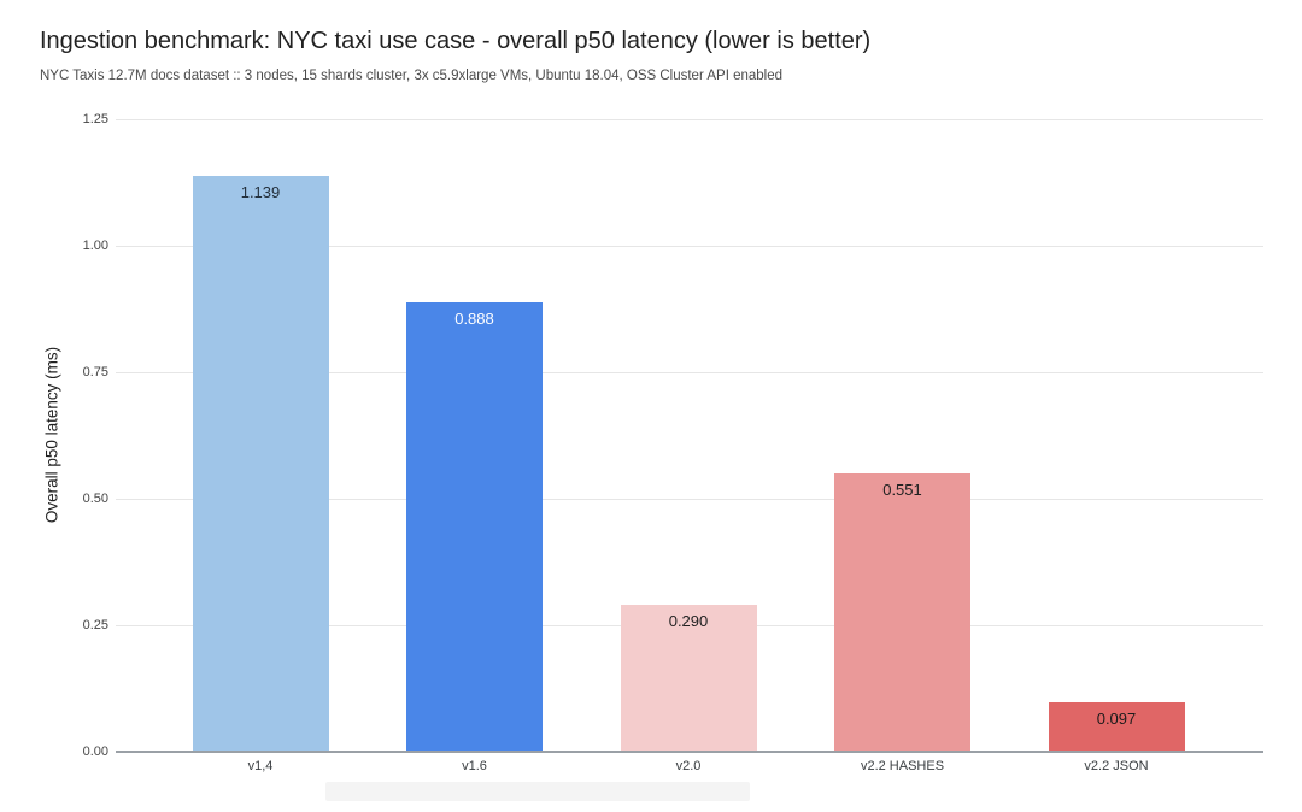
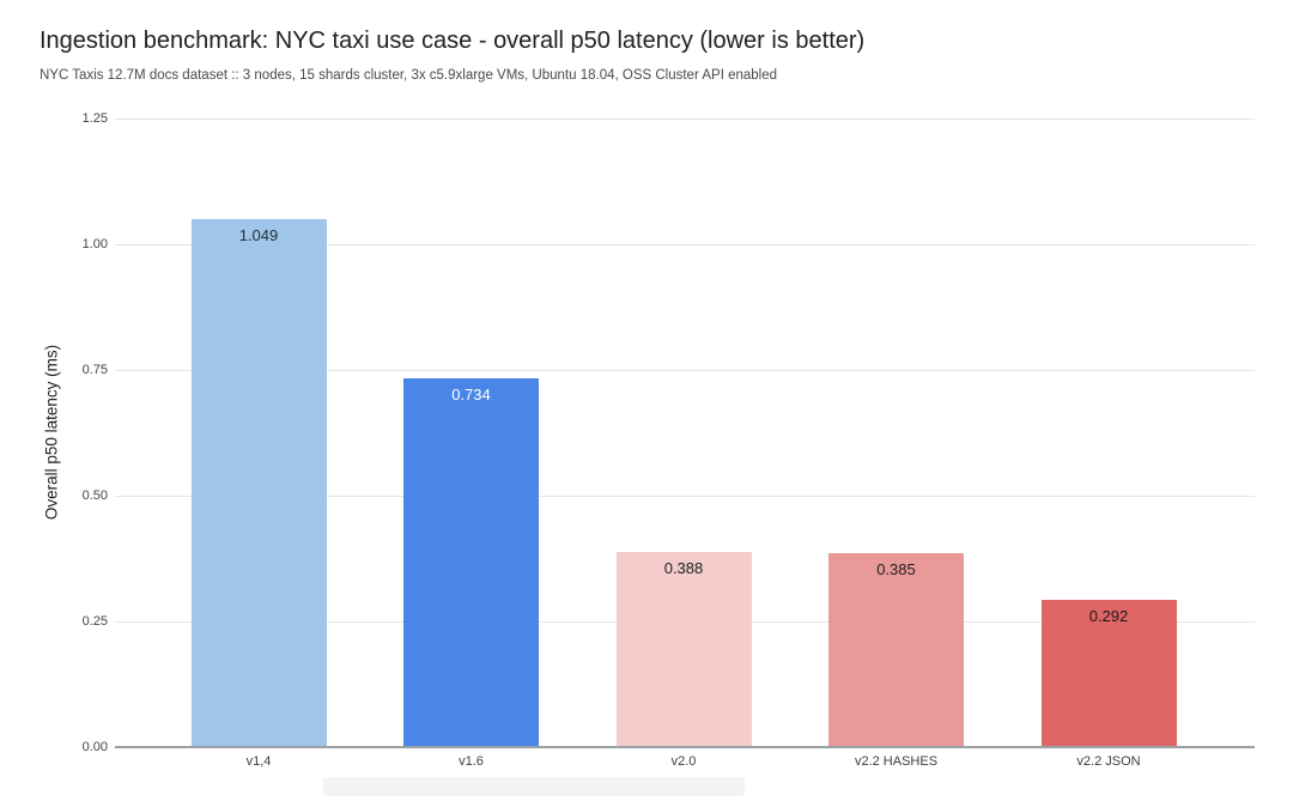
v1,4: 1.139 -> 1.049
v1.6: 0.888 -> 0.734
v2.0: 0.290 -> 0.388
v2.2 HASHES: 0.551 -> 0.385
v2.2 JSON: 0.097 -> 0.292
